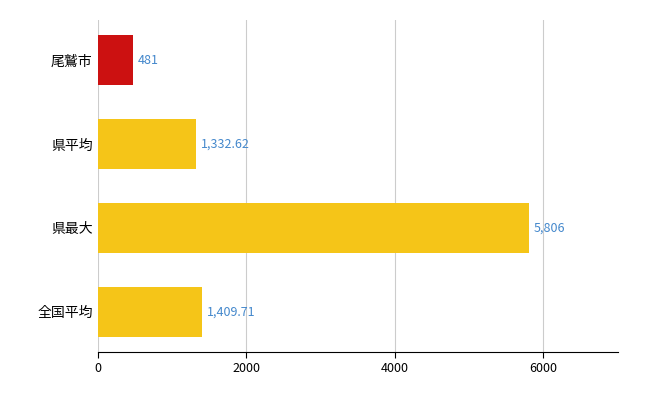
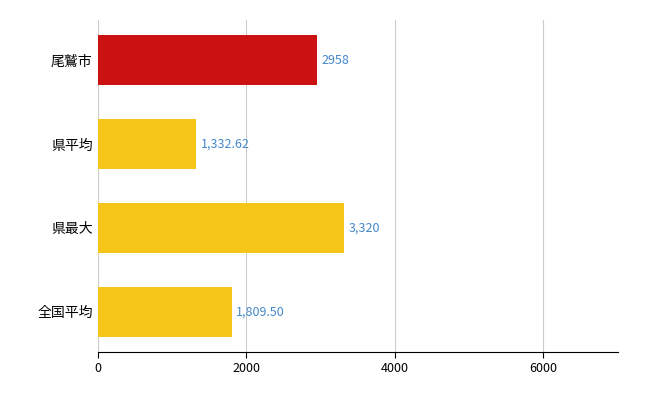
尾鷲市: 481 -> 2958
県最大: 5,806 -> 3,320
全国平均: 1,409.71 -> 1,809.50
